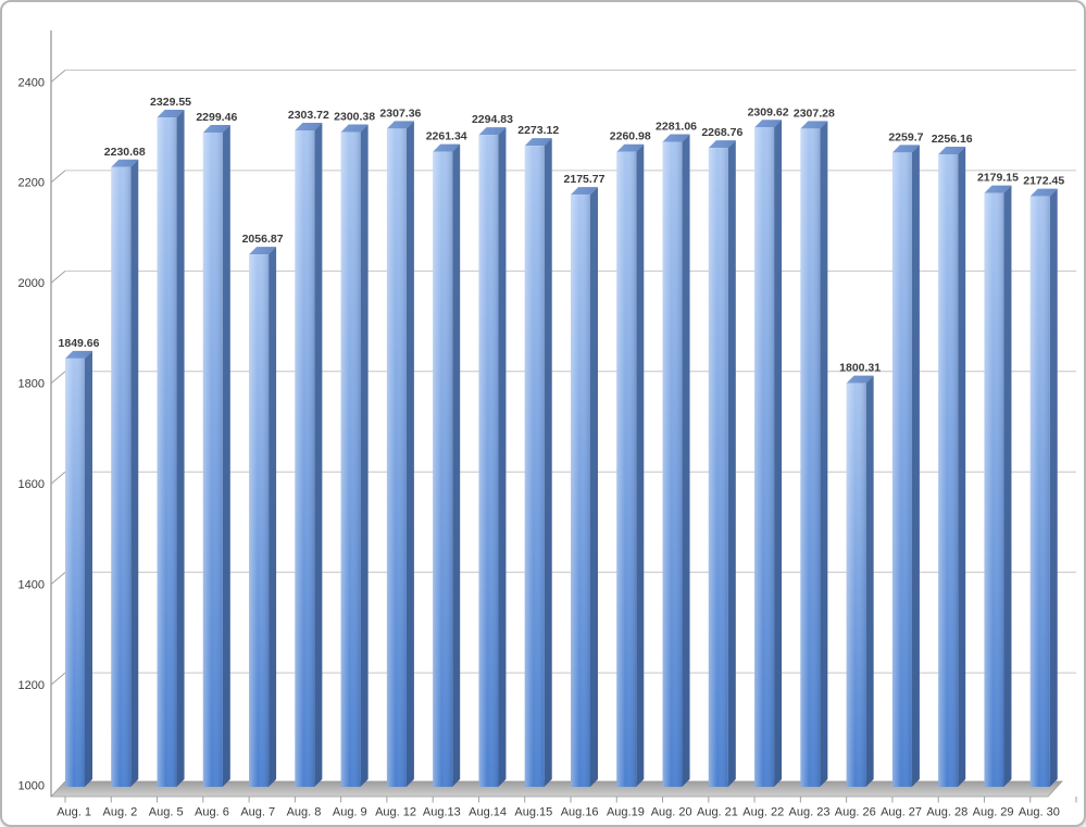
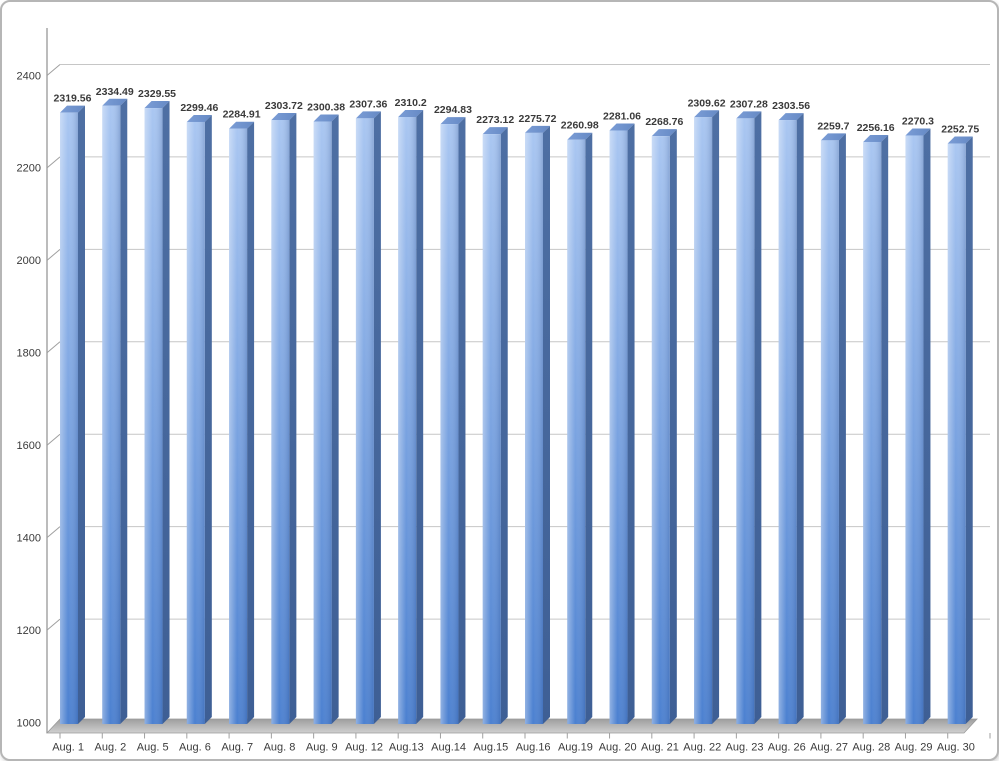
Aug. 1: 1849.66 -> 2319.56
Aug. 2: 2230.68 -> 2334.49
Aug. 7: 2056.87 -> 2284.91
Aug.13: 2261.34 -> 2310.2
Aug.16: 2175.77 -> 2275.72
Aug. 26: 1800.31 -> 2303.56
Aug. 29: 2179.15 -> 2270.3
Aug. 30: 2172.45 -> 2252.75
